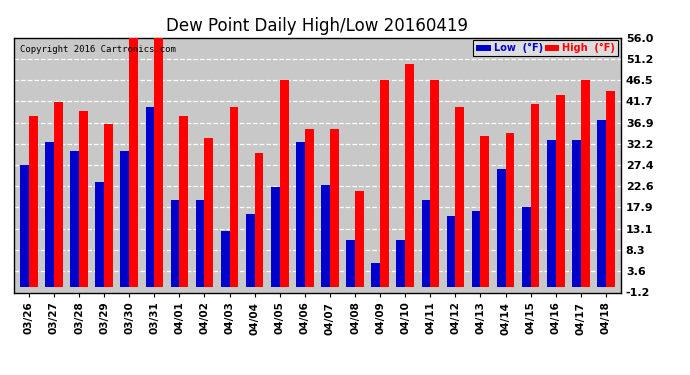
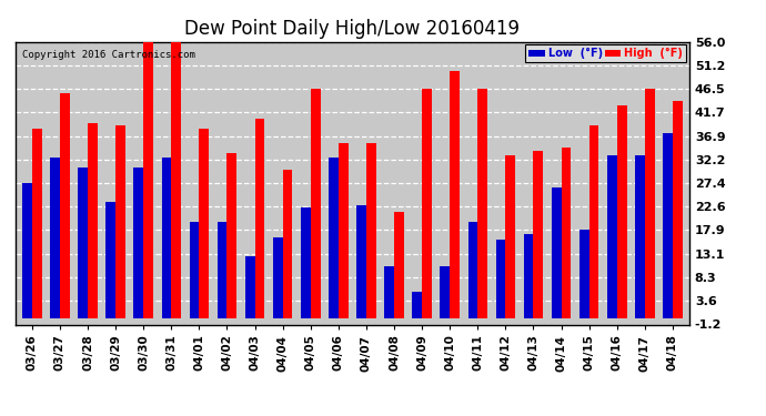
High (°F)/03/27: 41.5 -> 45.5
High (°F)/03/29: 36.5 -> 39.0
Low (°F)/03/31: 40.5 -> 32.5
High (°F)/04/12: 40.5 -> 33.0
High (°F)/04/15: 41.0 -> 39.0
